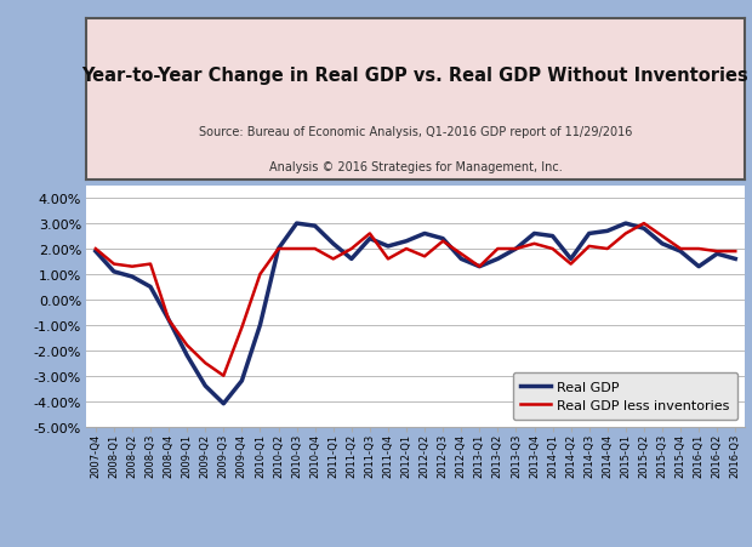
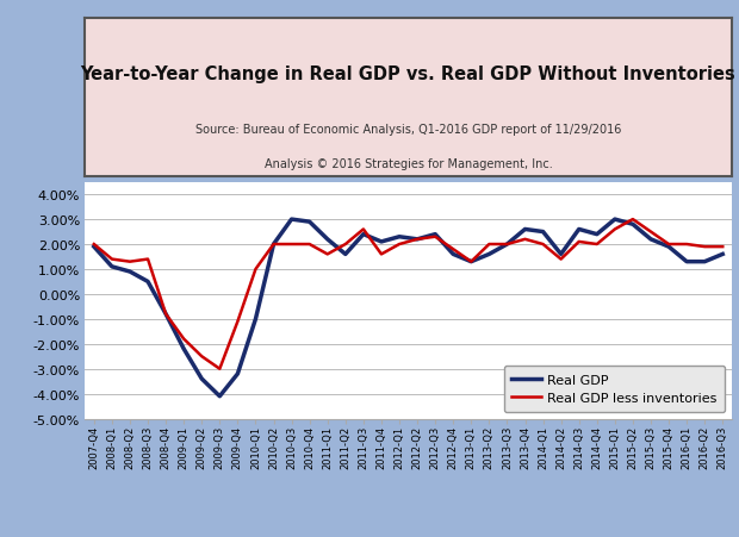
Real GDP/2012-Q2: 2.6% -> 2.2%
Real GDP less inventories/2012-Q2: 1.7% -> 2.2%
Real GDP/2014-Q4: 2.7% -> 2.4%
Real GDP/2016-Q2: 1.8% -> 1.3%
